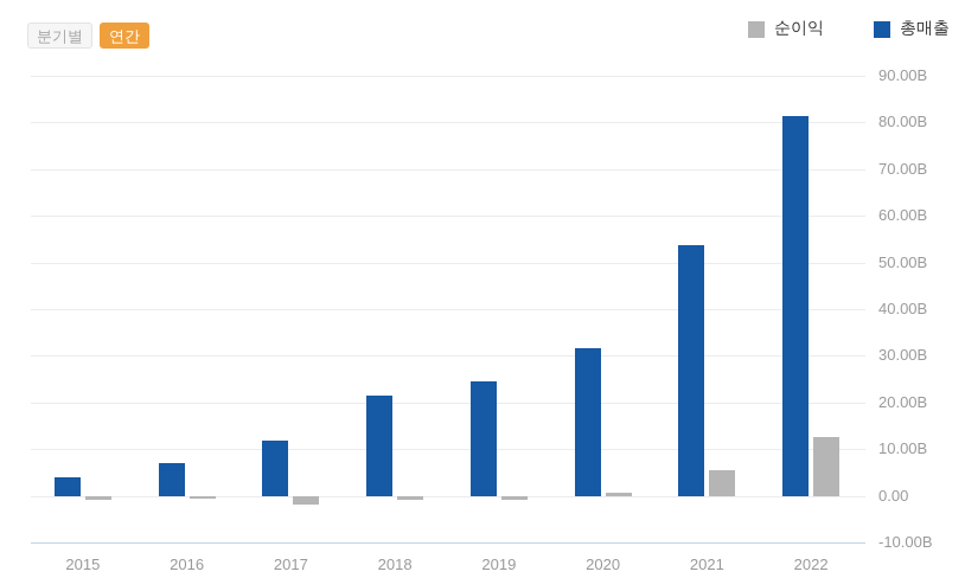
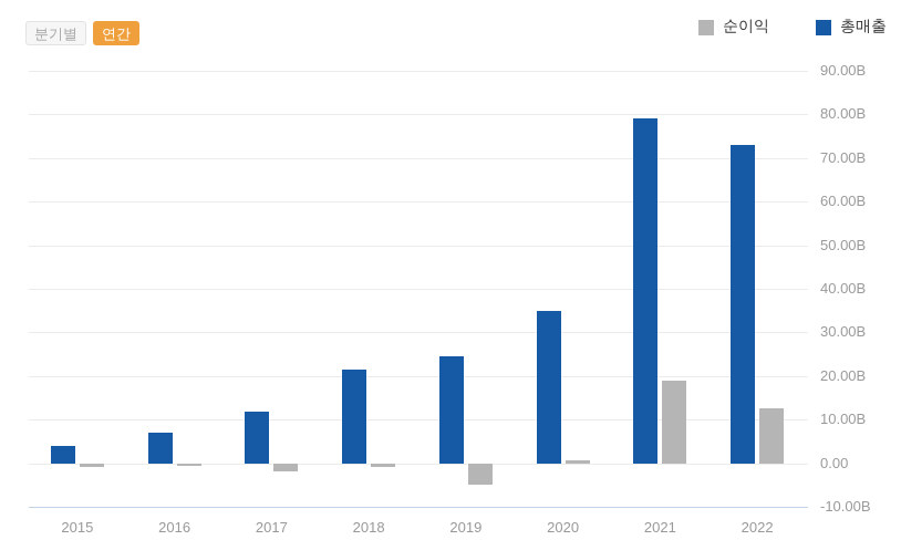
순이익/2019: -1B -> -5B
총매출/2020: 32B -> 35B
총매출/2021: 54B -> 79B
순이익/2021: 6B -> 19B
총매출/2022: 81B -> 73B
